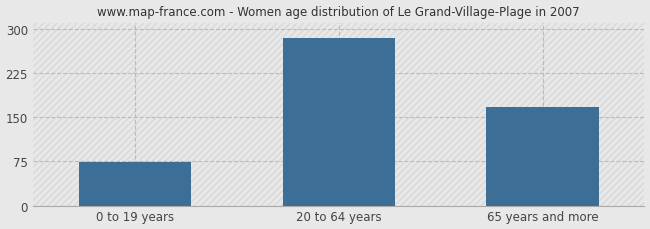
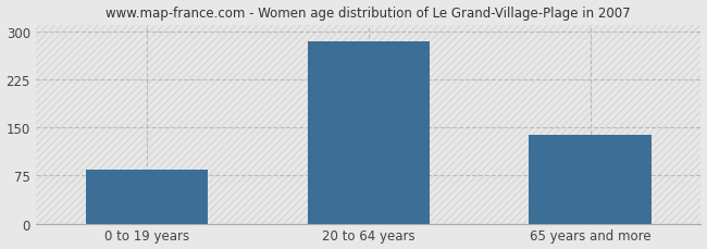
0 to 19 years: 74 -> 84
65 years and more: 168 -> 138
